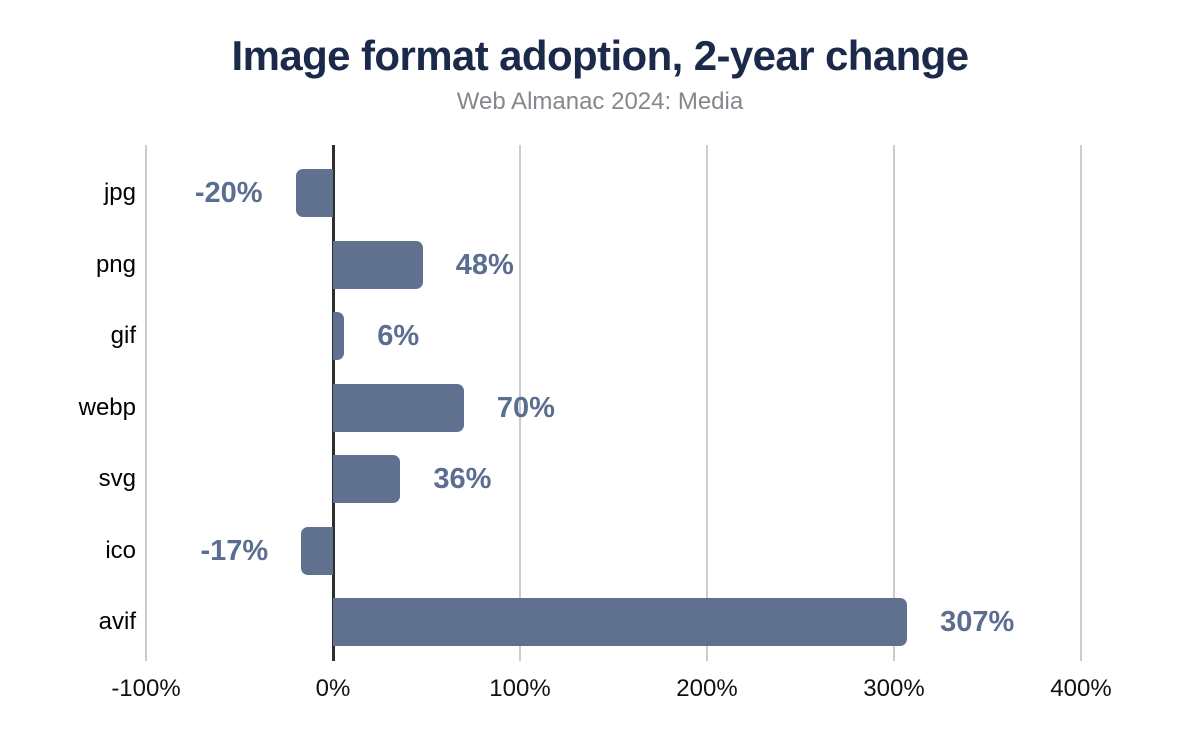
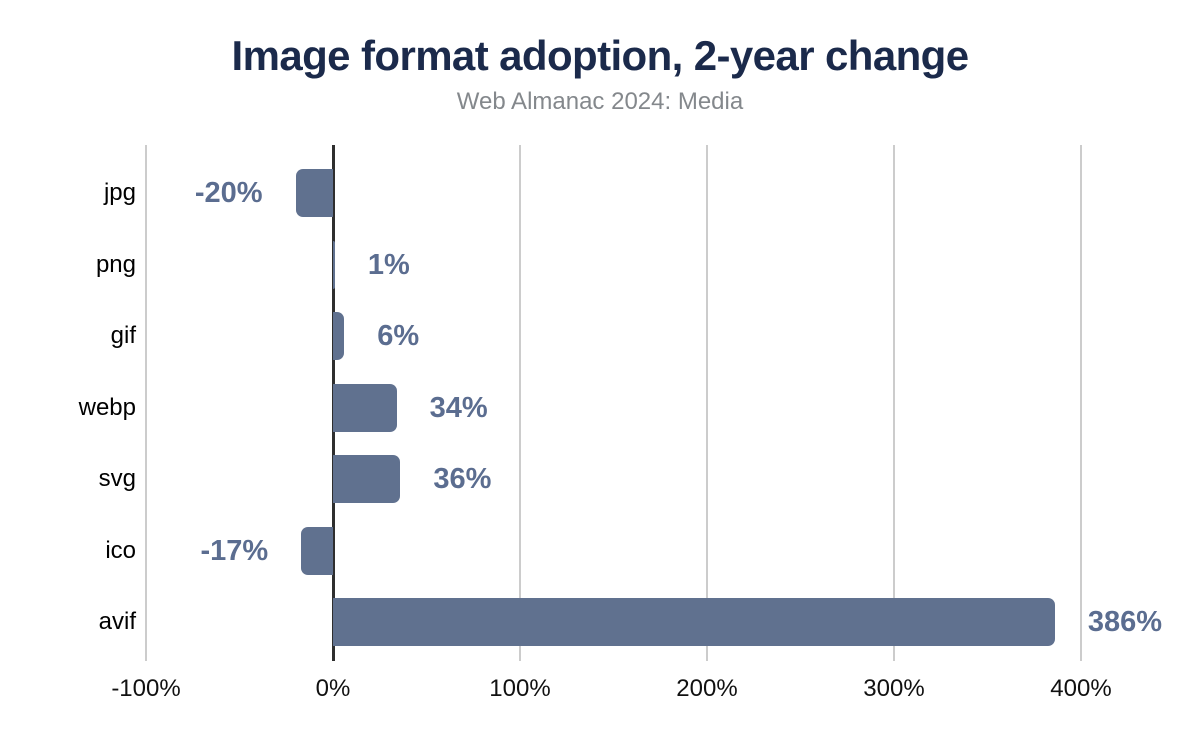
png: 48% -> 1%
webp: 70% -> 34%
avif: 307% -> 386%
